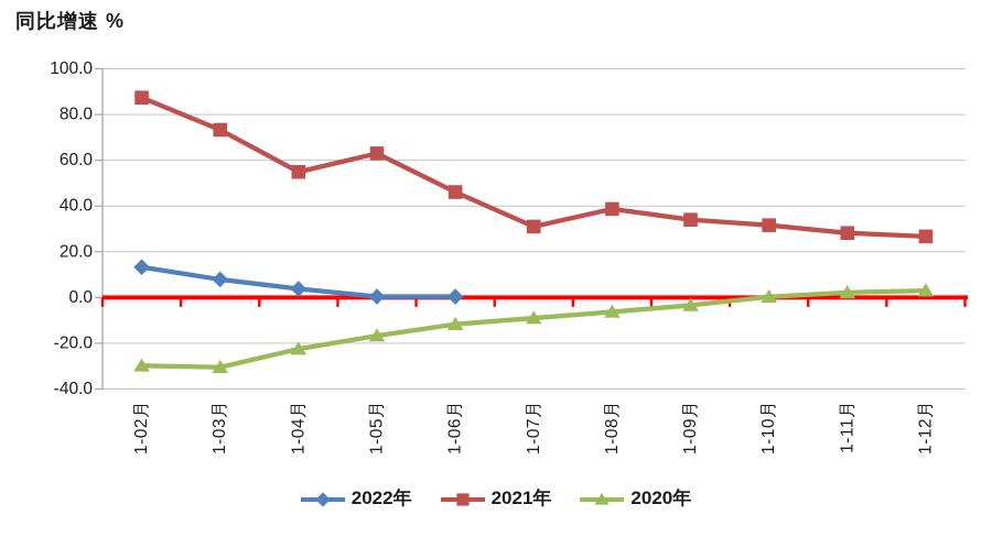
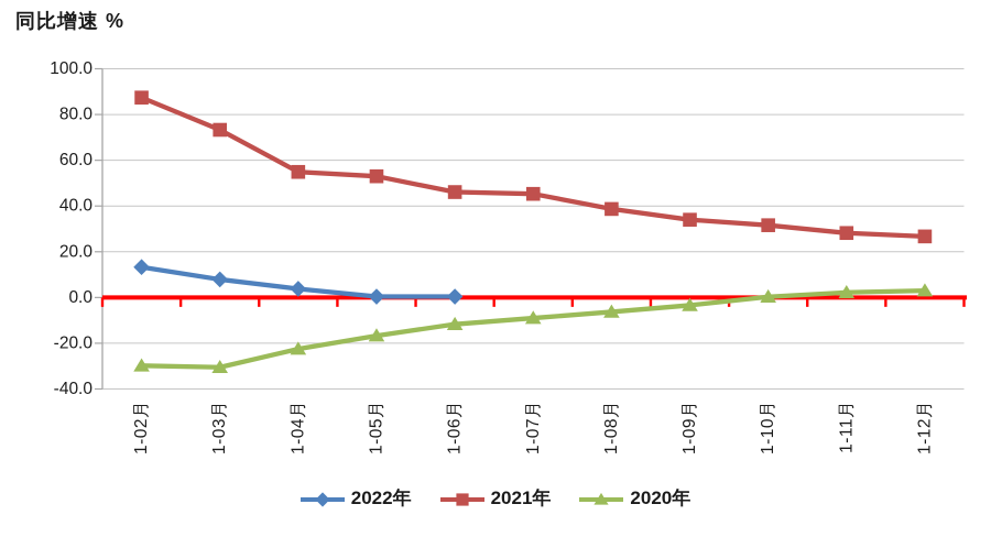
2021年/1-05月: 63 -> 53
2021年/1-07月: 31 -> 45
